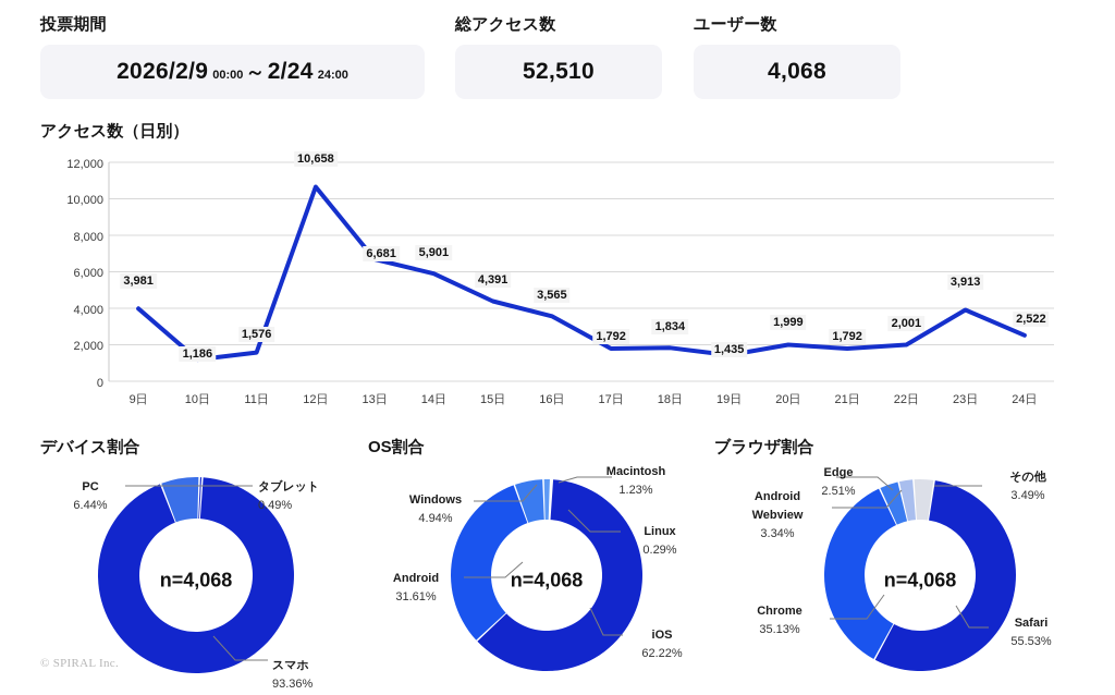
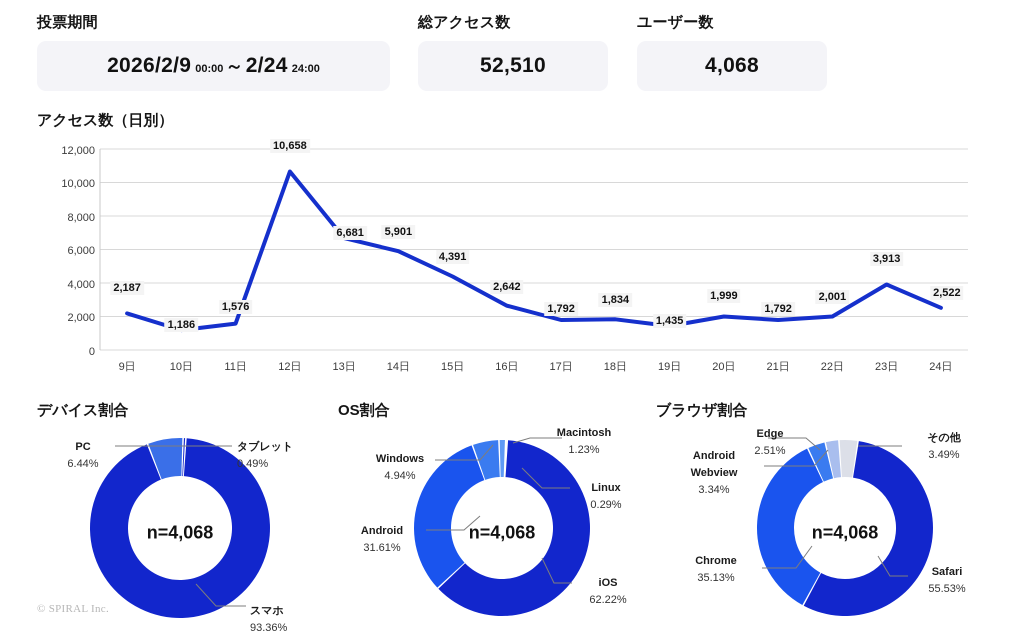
アクセス数（日別）/9日: 3,981 -> 2,187
アクセス数（日別）/16日: 3,565 -> 2,642
